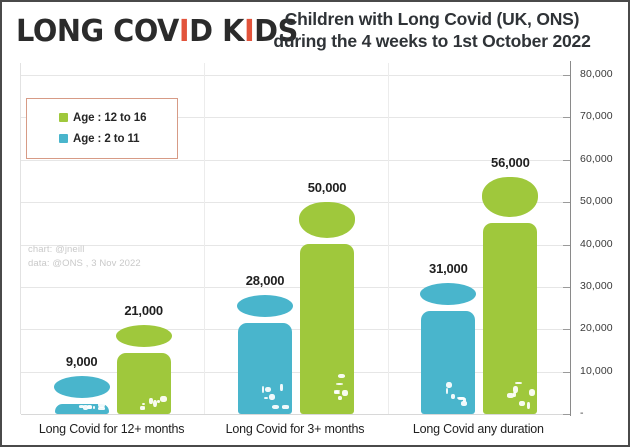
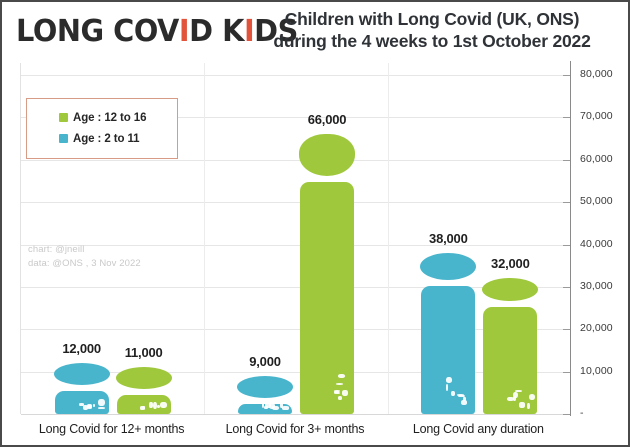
Age : 2 to 11/Long Covid for 12+ months: 9,000 -> 12,000
Age : 12 to 16/Long Covid for 12+ months: 21,000 -> 11,000
Age : 2 to 11/Long Covid for 3+ months: 28,000 -> 9,000
Age : 12 to 16/Long Covid for 3+ months: 50,000 -> 66,000
Age : 2 to 11/Long Covid any duration: 31,000 -> 38,000
Age : 12 to 16/Long Covid any duration: 56,000 -> 32,000
